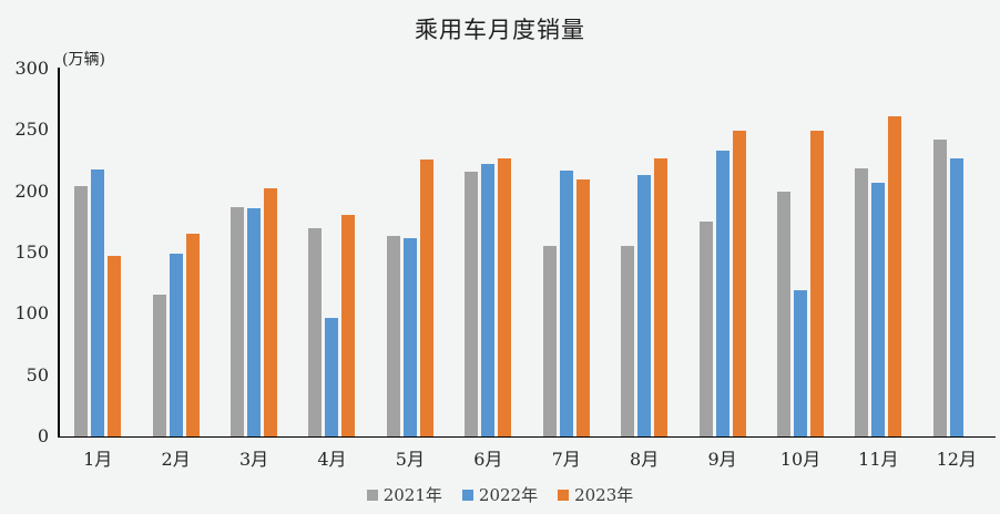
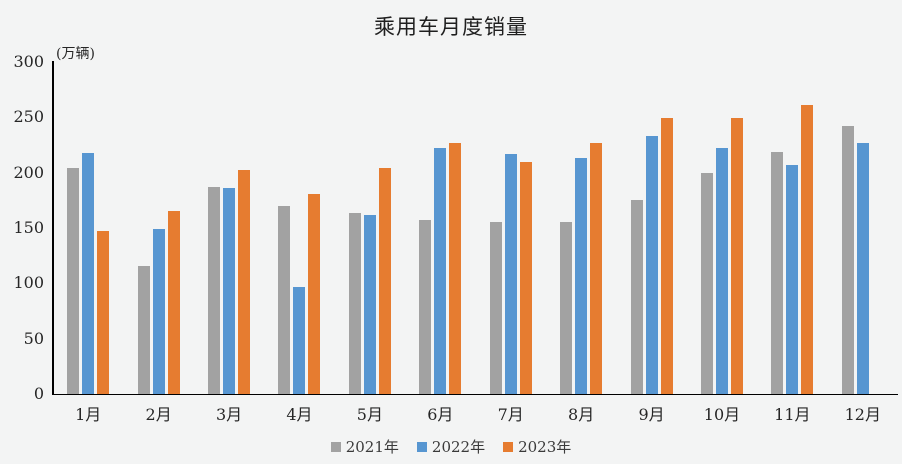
2023年/5月: 226 -> 204
2021年/6月: 216 -> 157
2022年/10月: 119 -> 222
